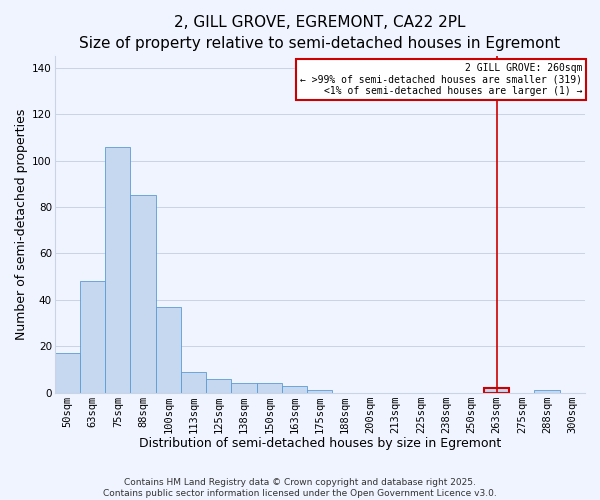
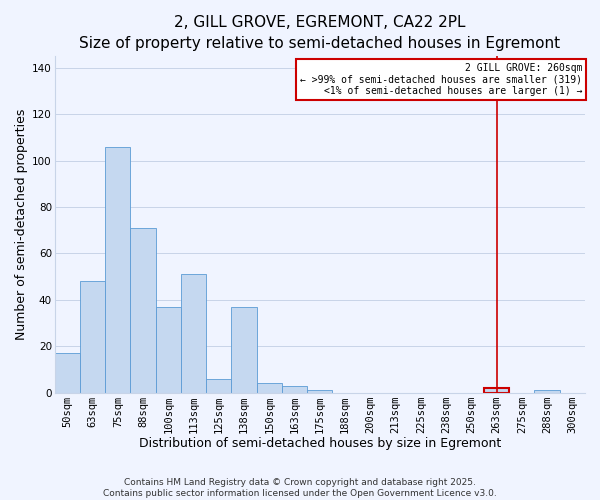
88sqm: 85 -> 71
113sqm: 9 -> 51
138sqm: 4 -> 37
